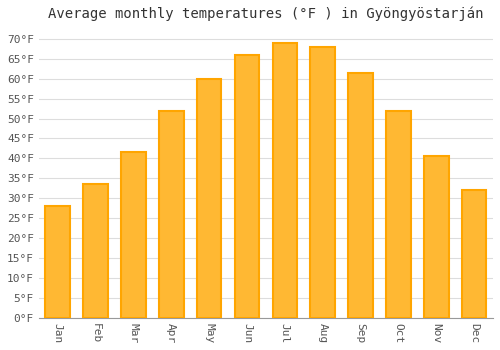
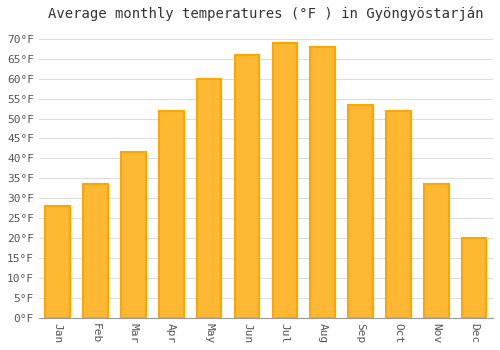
Sep: 61.5°F -> 53.5°F
Nov: 40.5°F -> 33.5°F
Dec: 32.0°F -> 20.0°F
